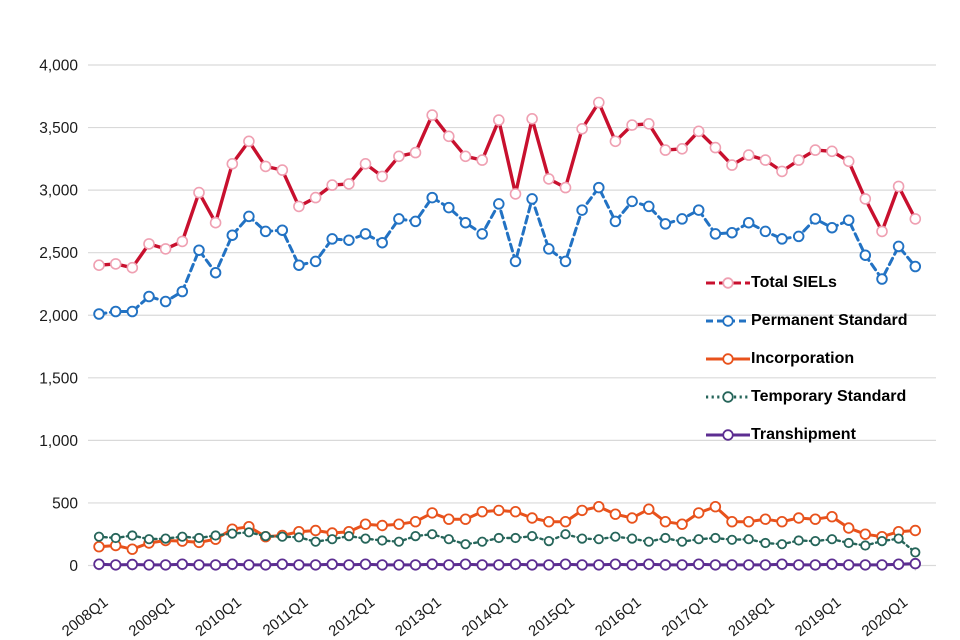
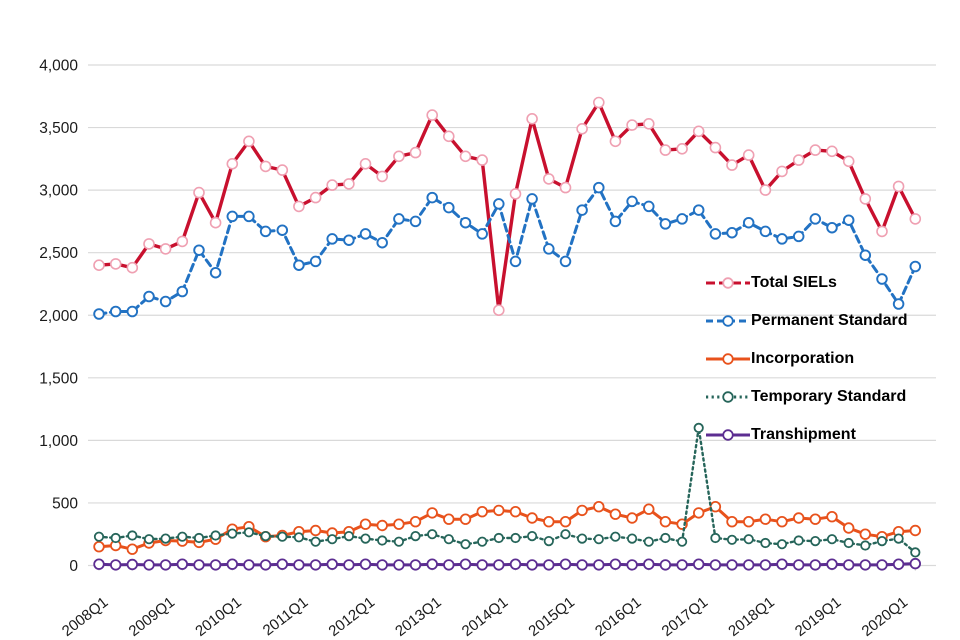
Permanent Standard/2010Q1: 2640 -> 2790
Total SIELs/2014Q1: 3560 -> 2040
Temporary Standard/2017Q1: 210 -> 1100
Total SIELs/2018Q1: 3240 -> 3000
Permanent Standard/2020Q1: 2550 -> 2090
